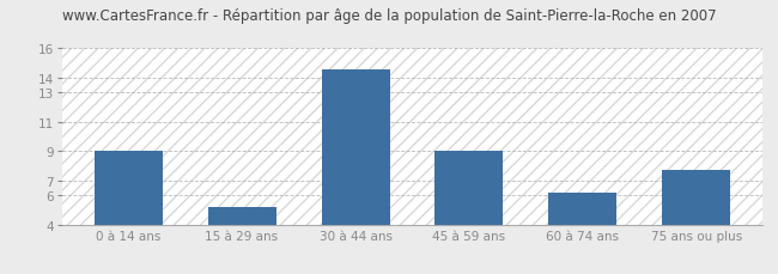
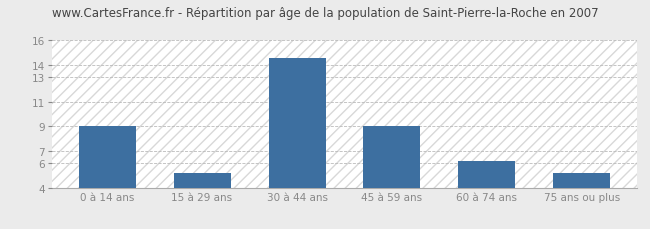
75 ans ou plus: 7.7 -> 5.2
